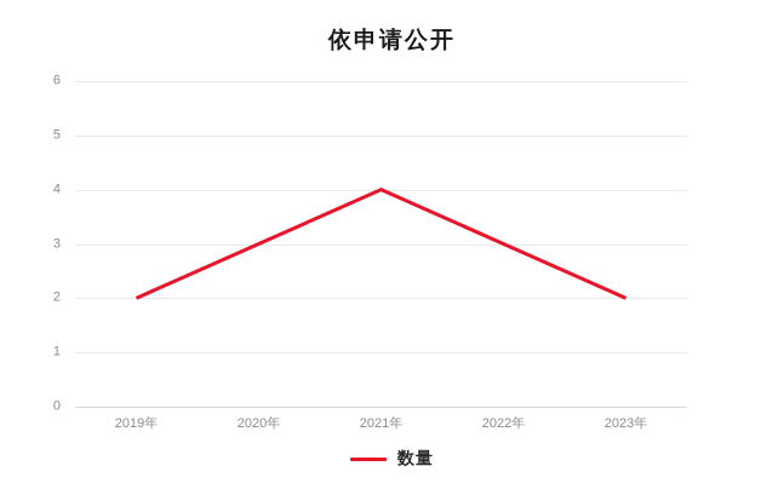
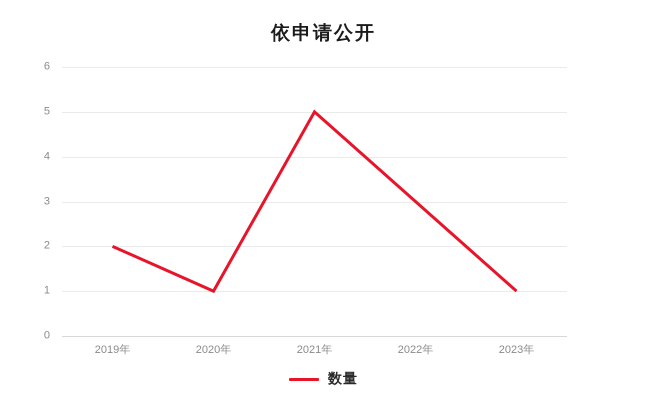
2020年: 3 -> 1
2021年: 4 -> 5
2023年: 2 -> 1
